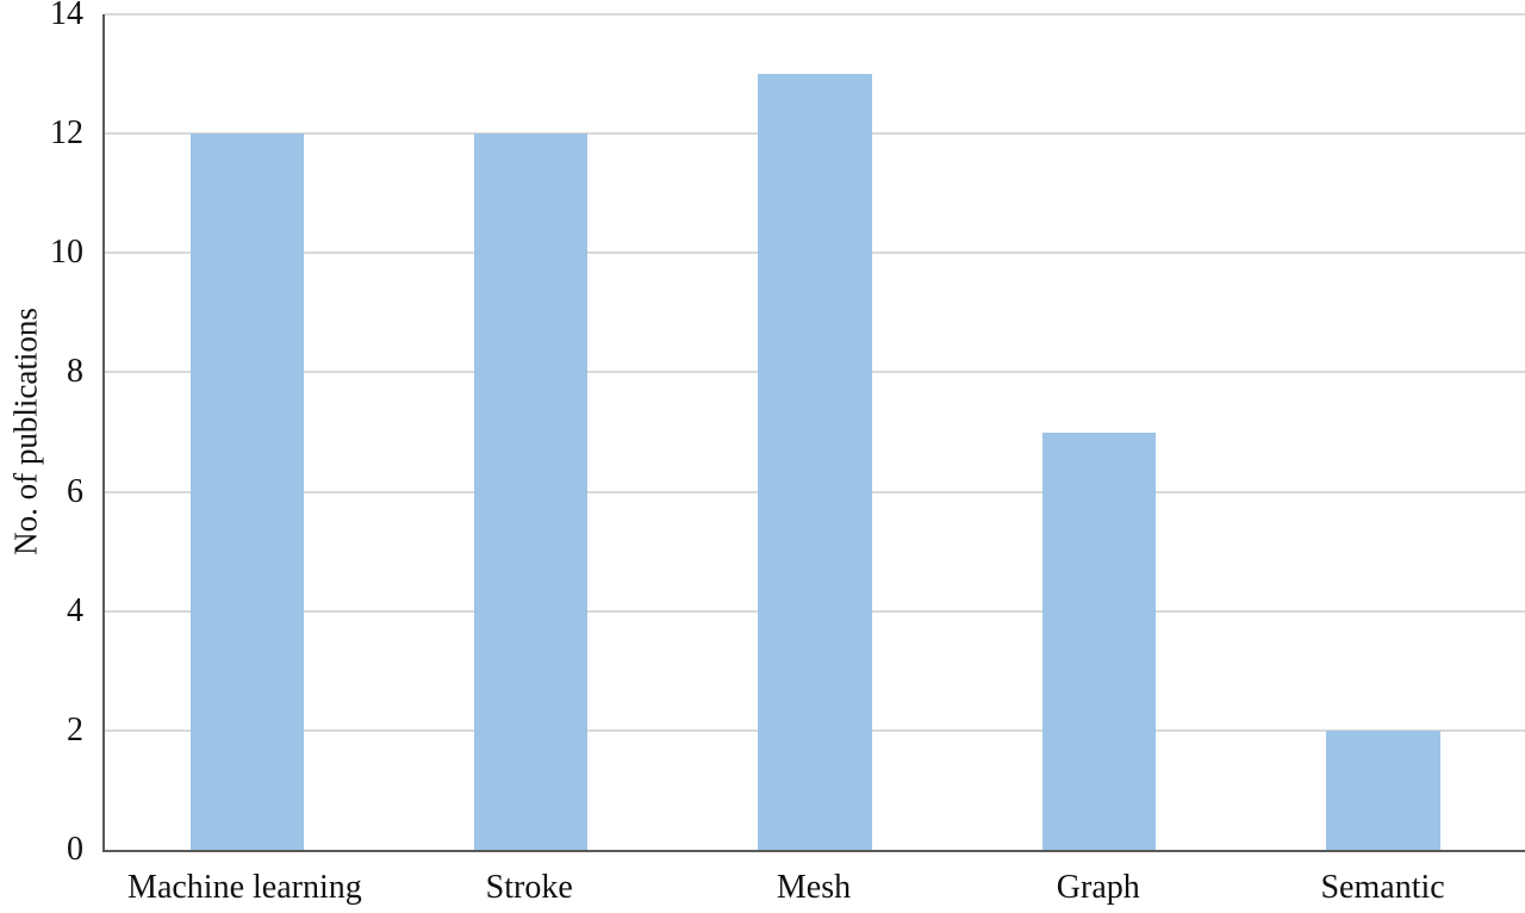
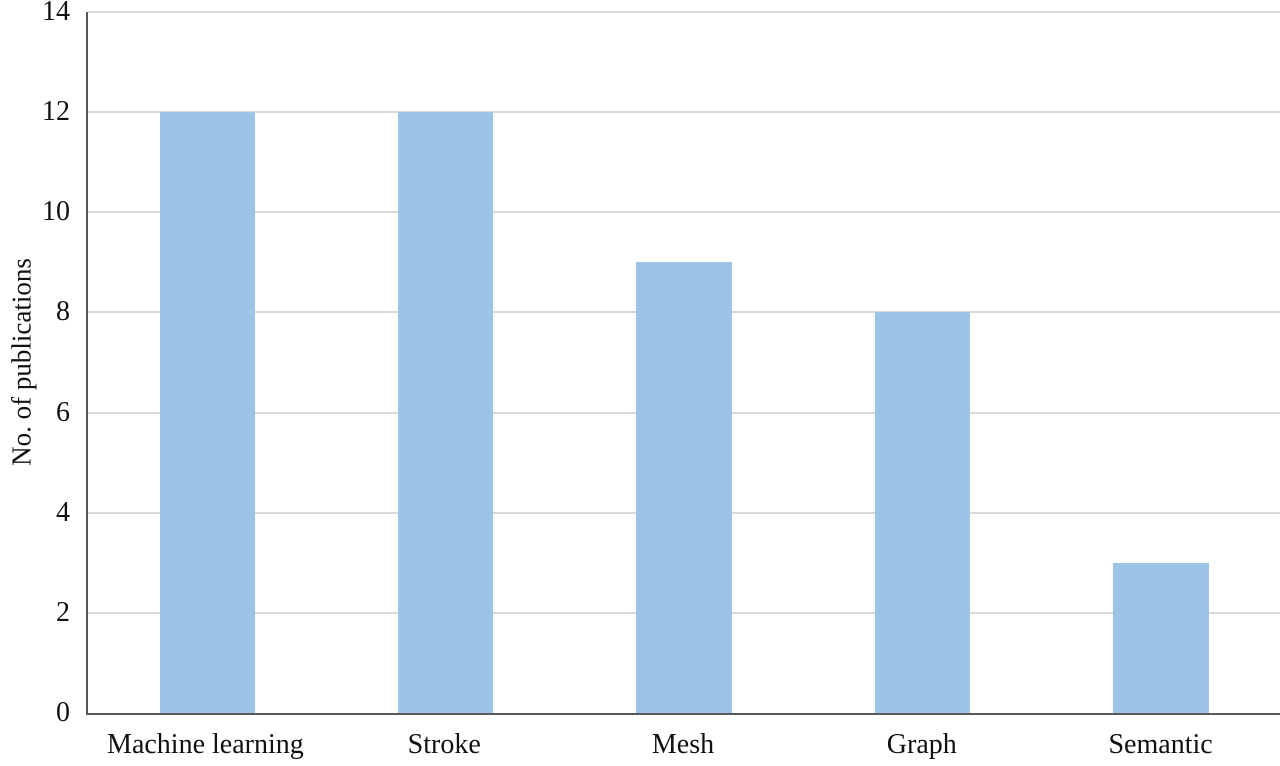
Mesh: 13 -> 9
Graph: 7 -> 8
Semantic: 2 -> 3
